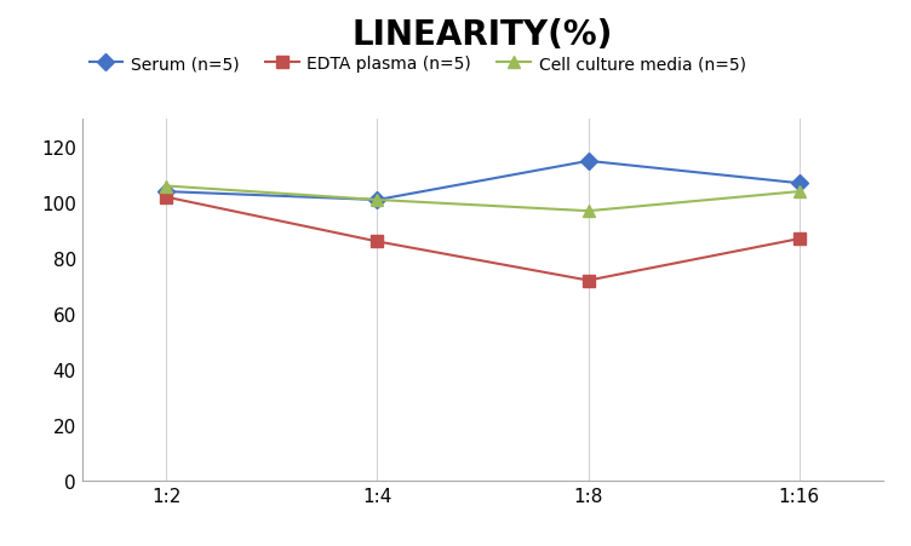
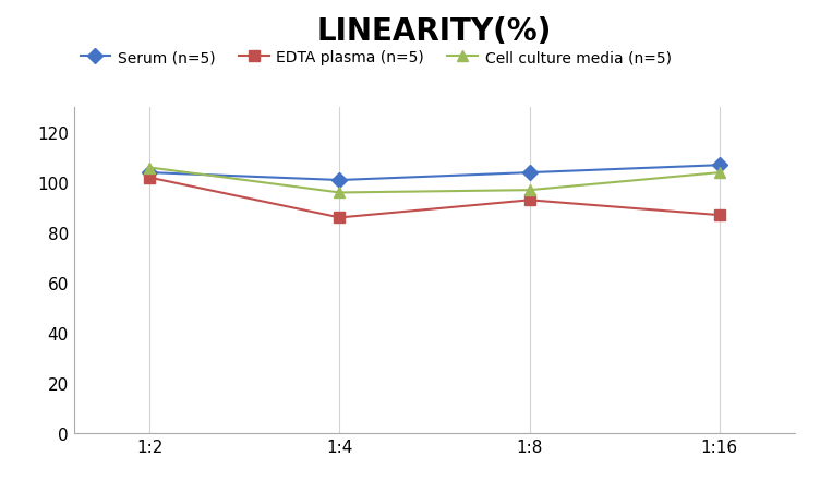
Cell culture media (n=5)/1:4: 101 -> 96
Serum (n=5)/1:8: 115 -> 104
EDTA plasma (n=5)/1:8: 72 -> 93
